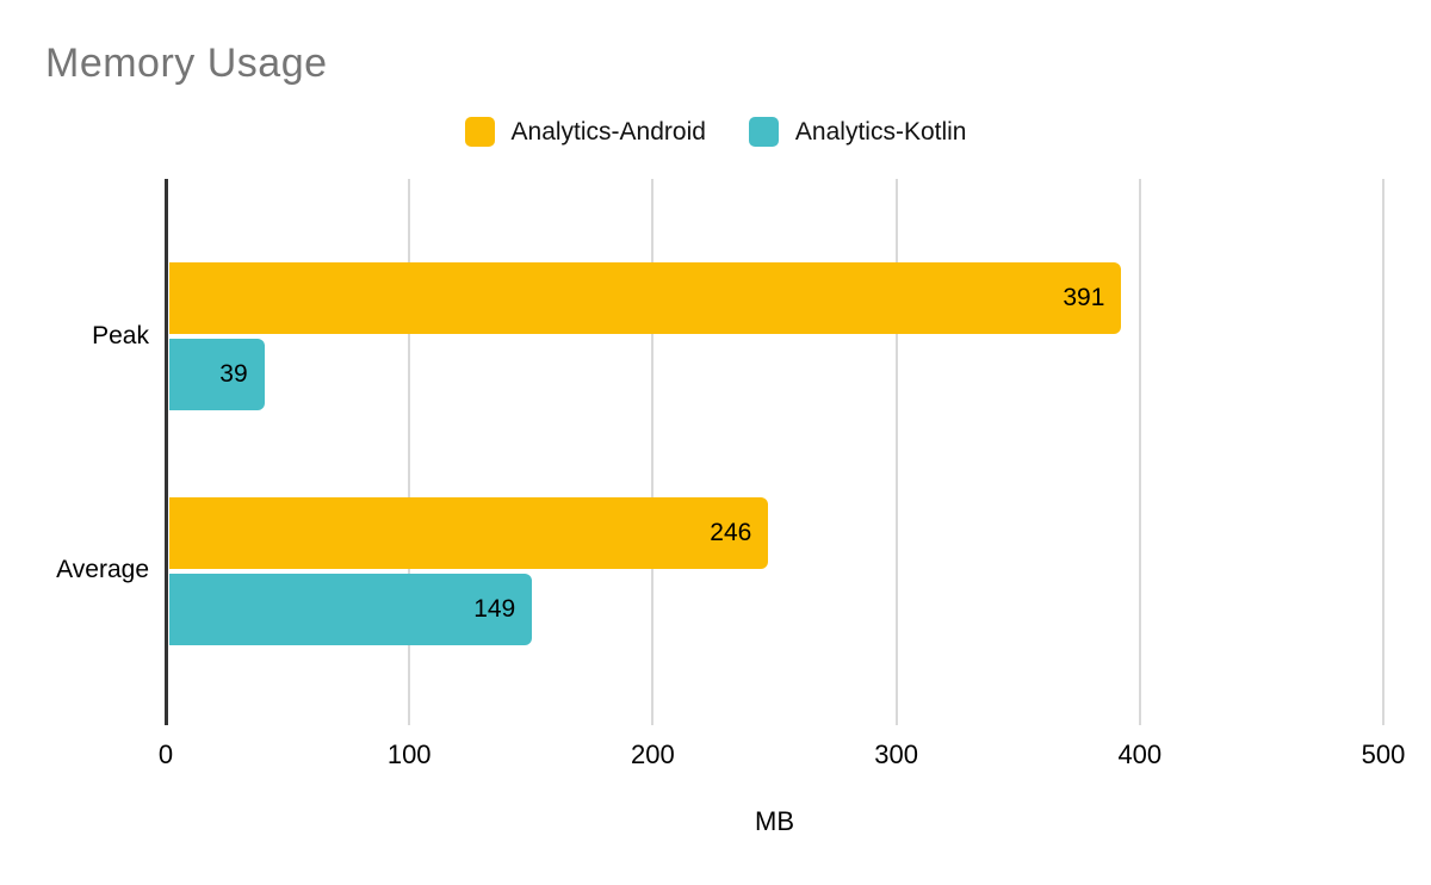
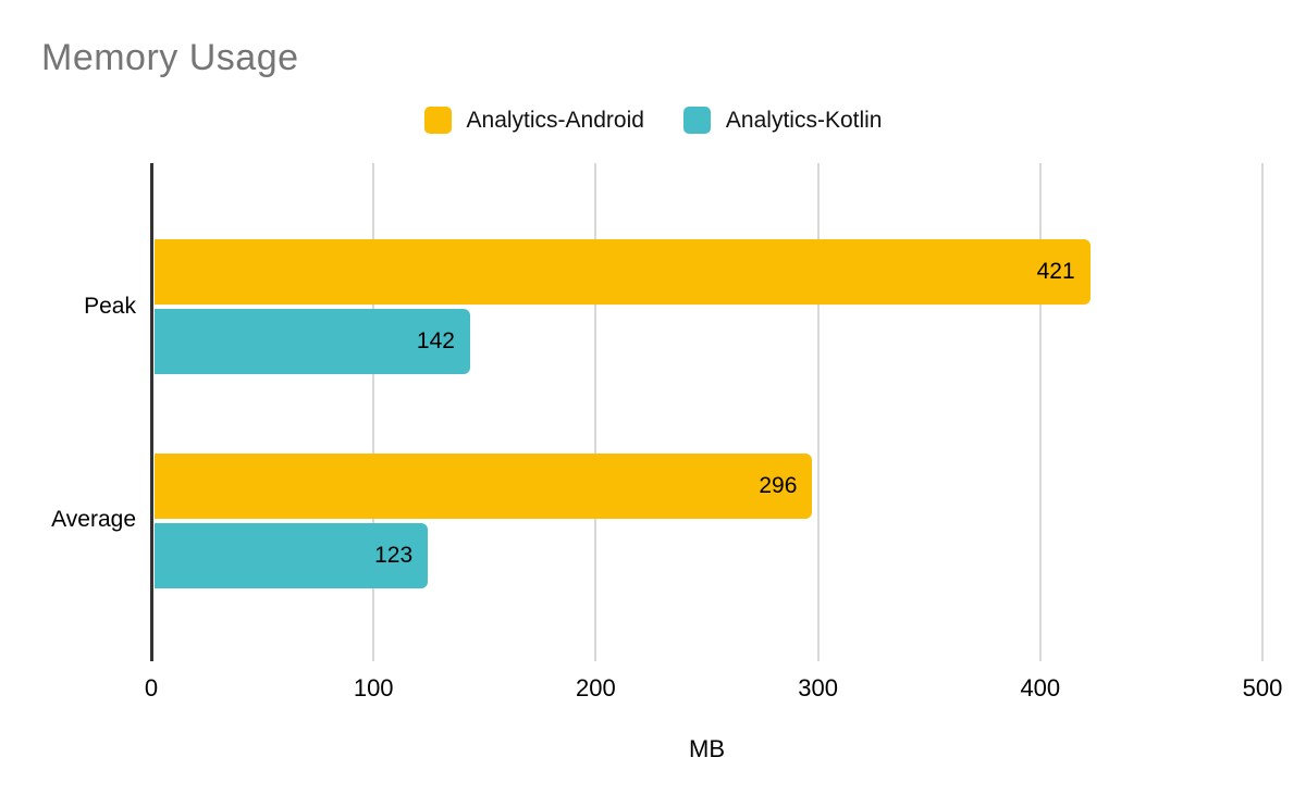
Analytics-Android/Peak: 391 -> 421
Analytics-Kotlin/Peak: 39 -> 142
Analytics-Android/Average: 246 -> 296
Analytics-Kotlin/Average: 149 -> 123
